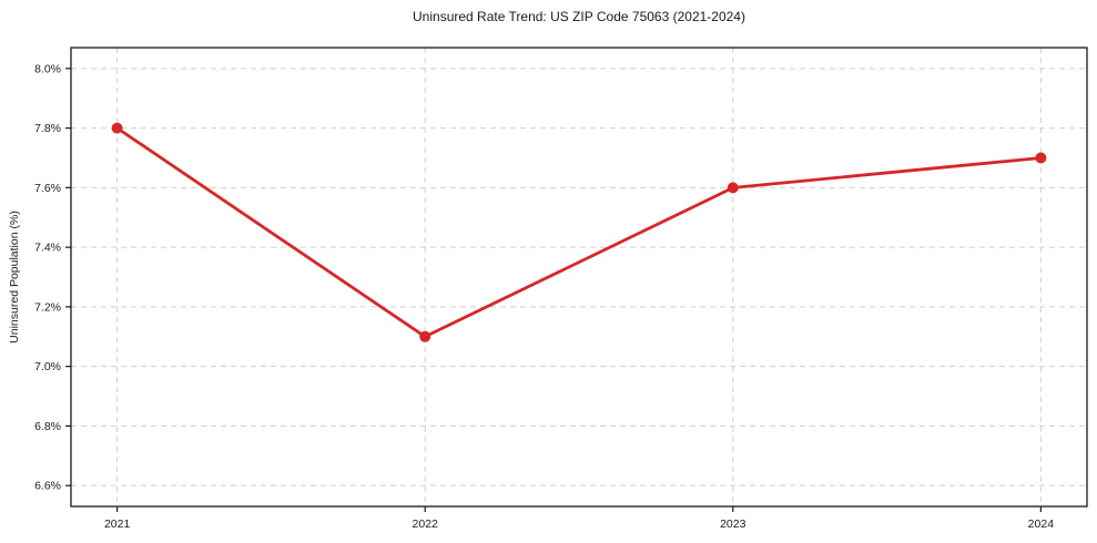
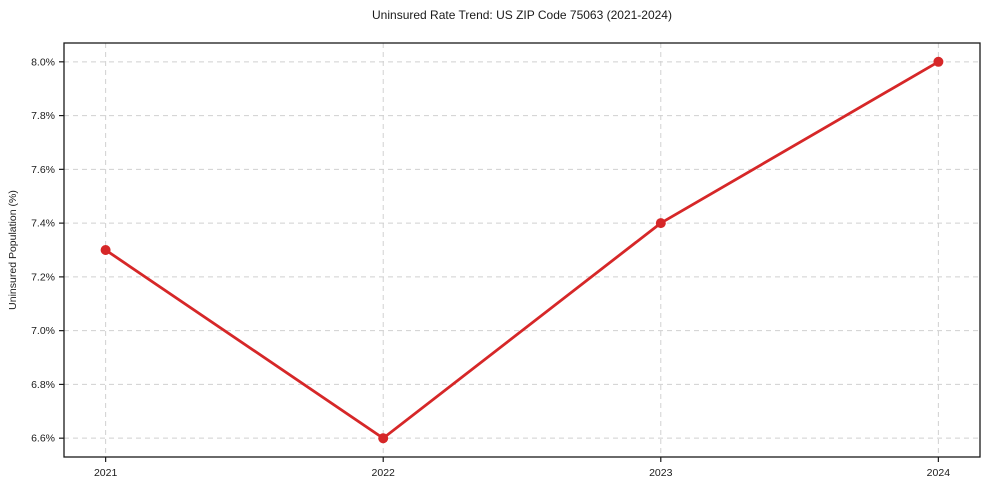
2021: 7.8% -> 7.3%
2022: 7.1% -> 6.6%
2023: 7.6% -> 7.4%
2024: 7.7% -> 8.0%
